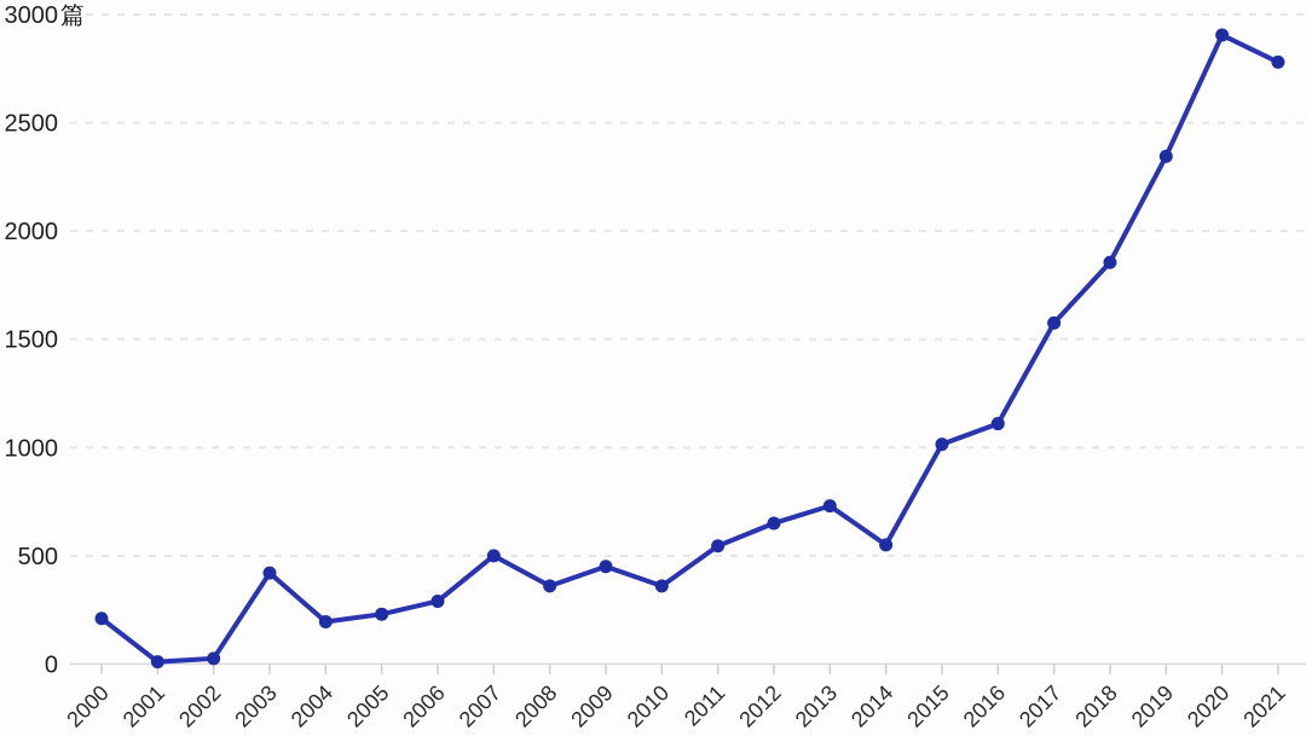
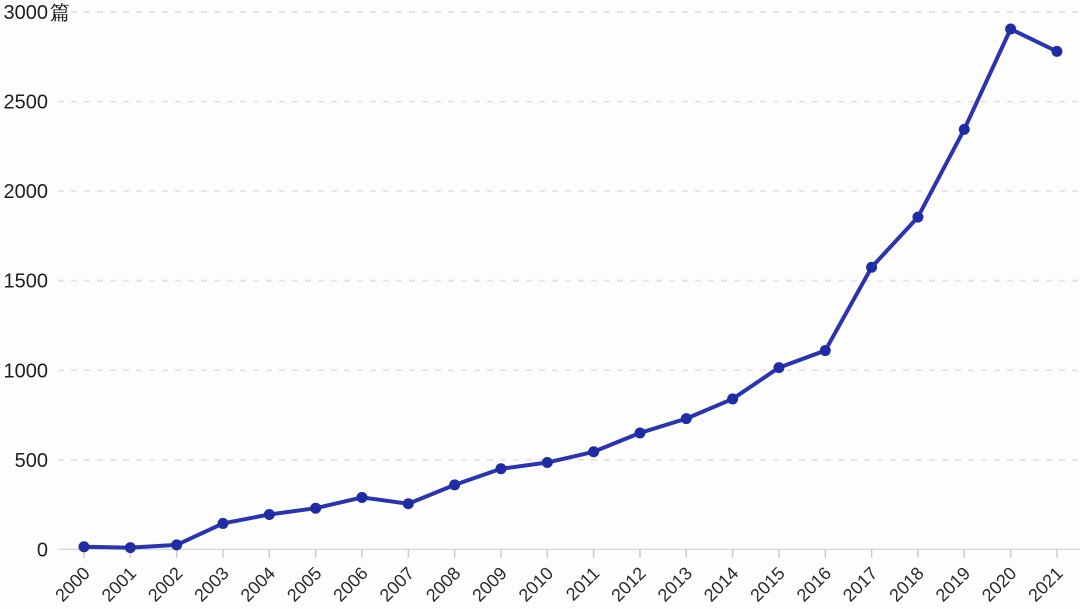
2000: 210 -> 20
2003: 420 -> 140
2007: 500 -> 260
2010: 360 -> 480
2014: 550 -> 840
